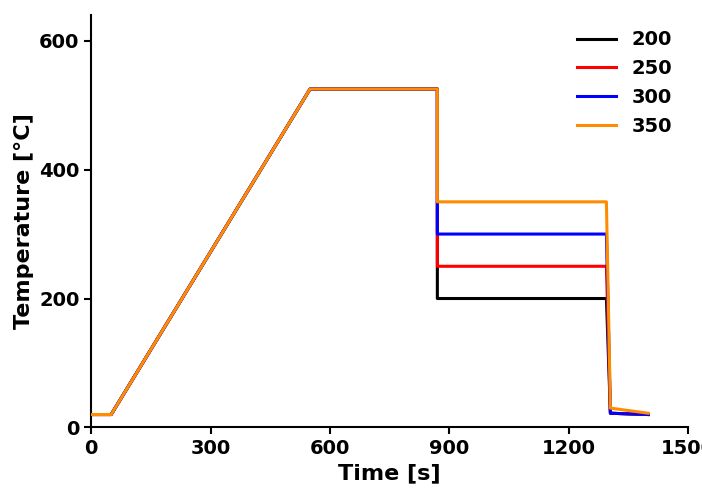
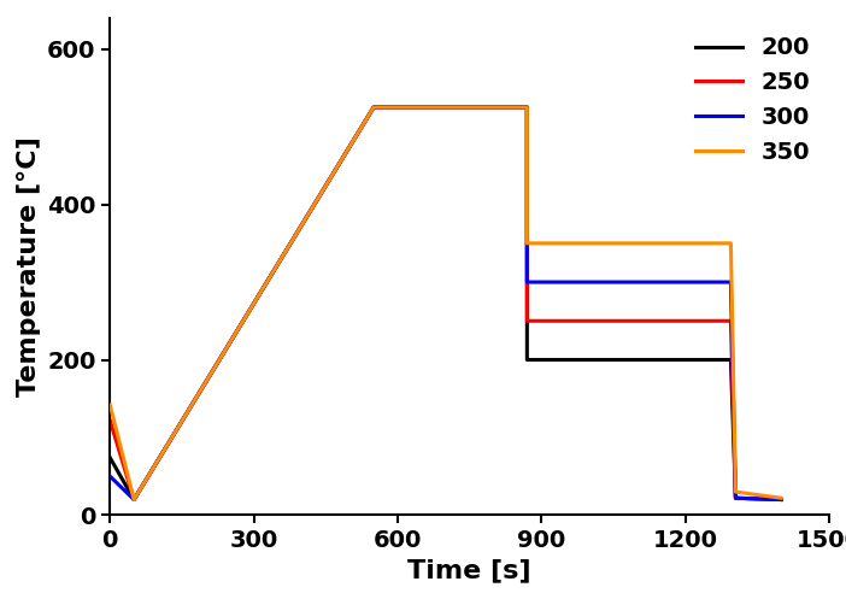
350/0: 20 -> 142
300/0: 20 -> 50
250/0: 20 -> 122
200/0: 20 -> 74
